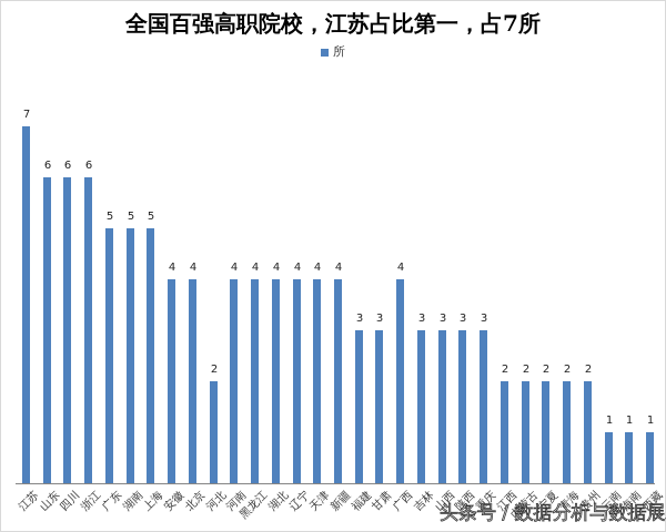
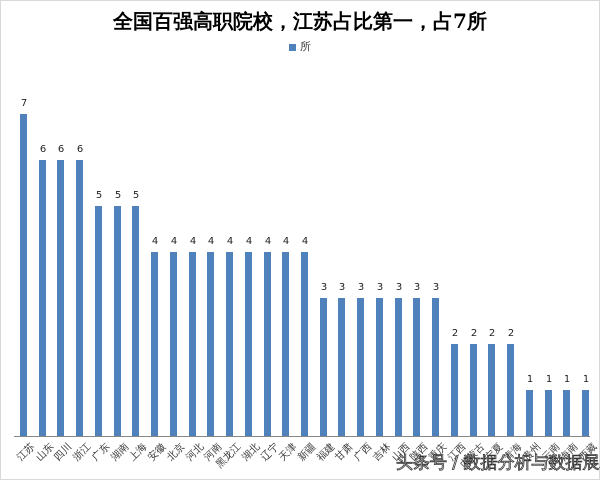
河北: 2 -> 4
广西: 4 -> 3
贵州: 2 -> 1
